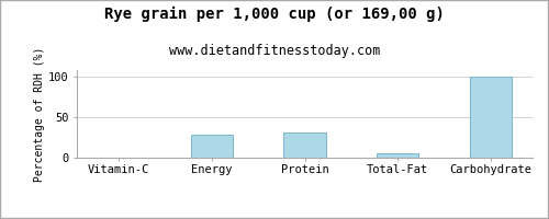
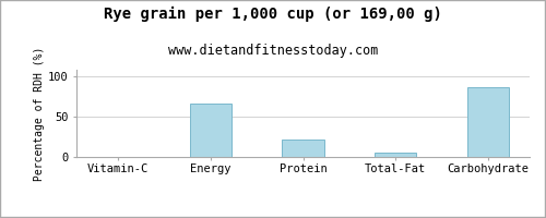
Energy: 29 -> 66
Protein: 31 -> 22
Carbohydrate: 100 -> 86
